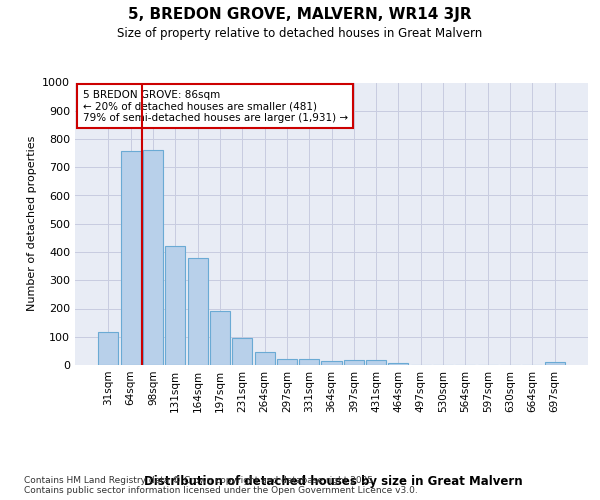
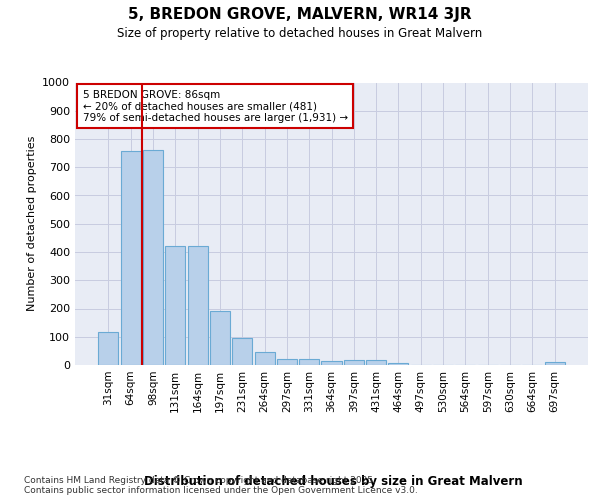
164sqm: 380 -> 420
